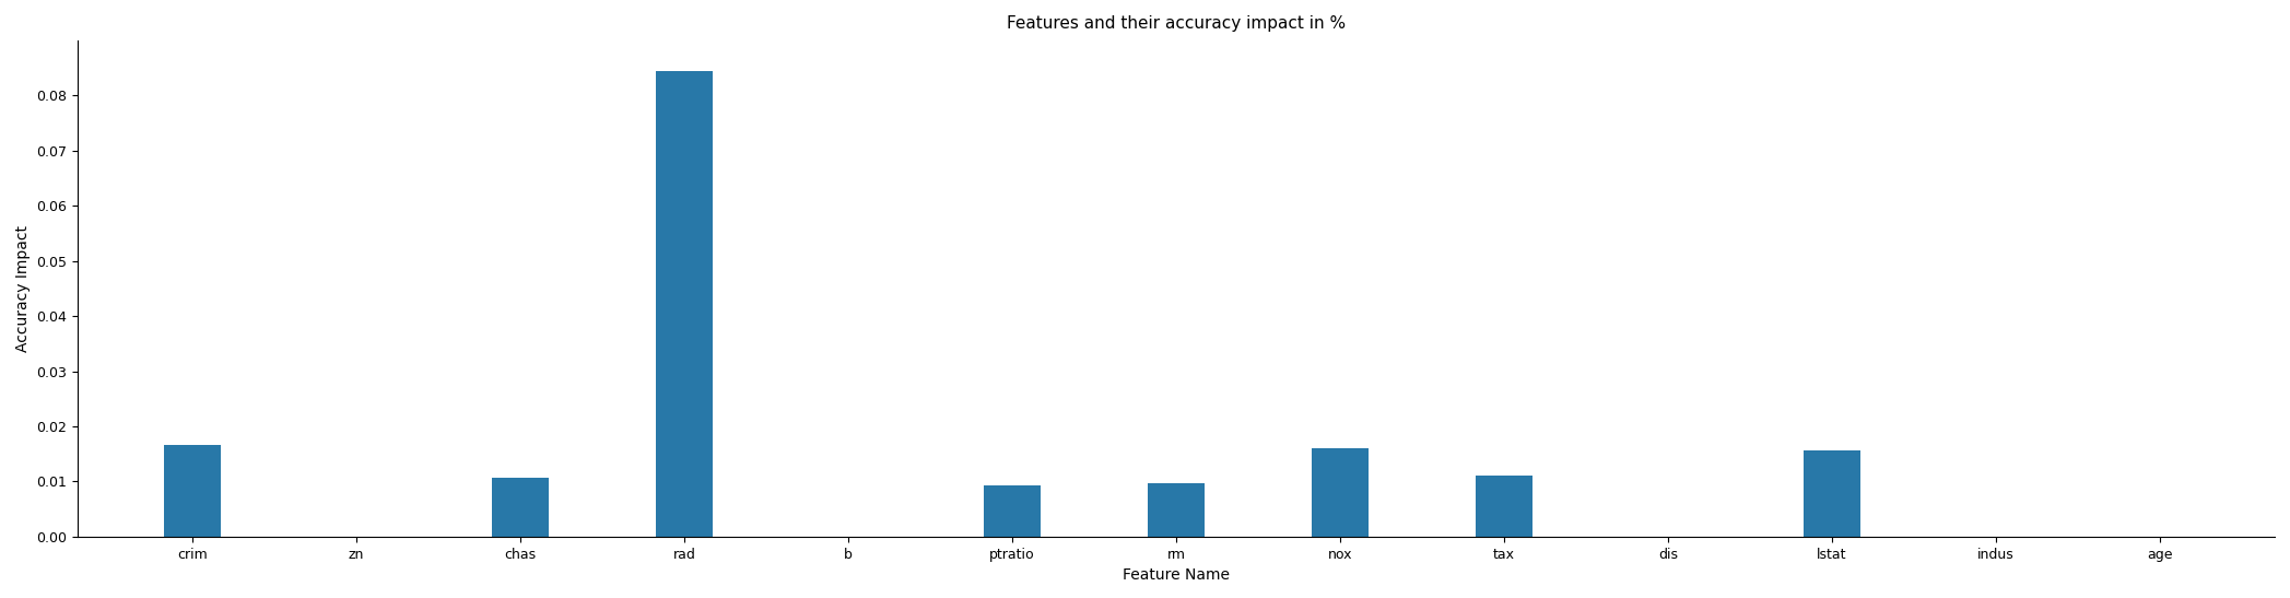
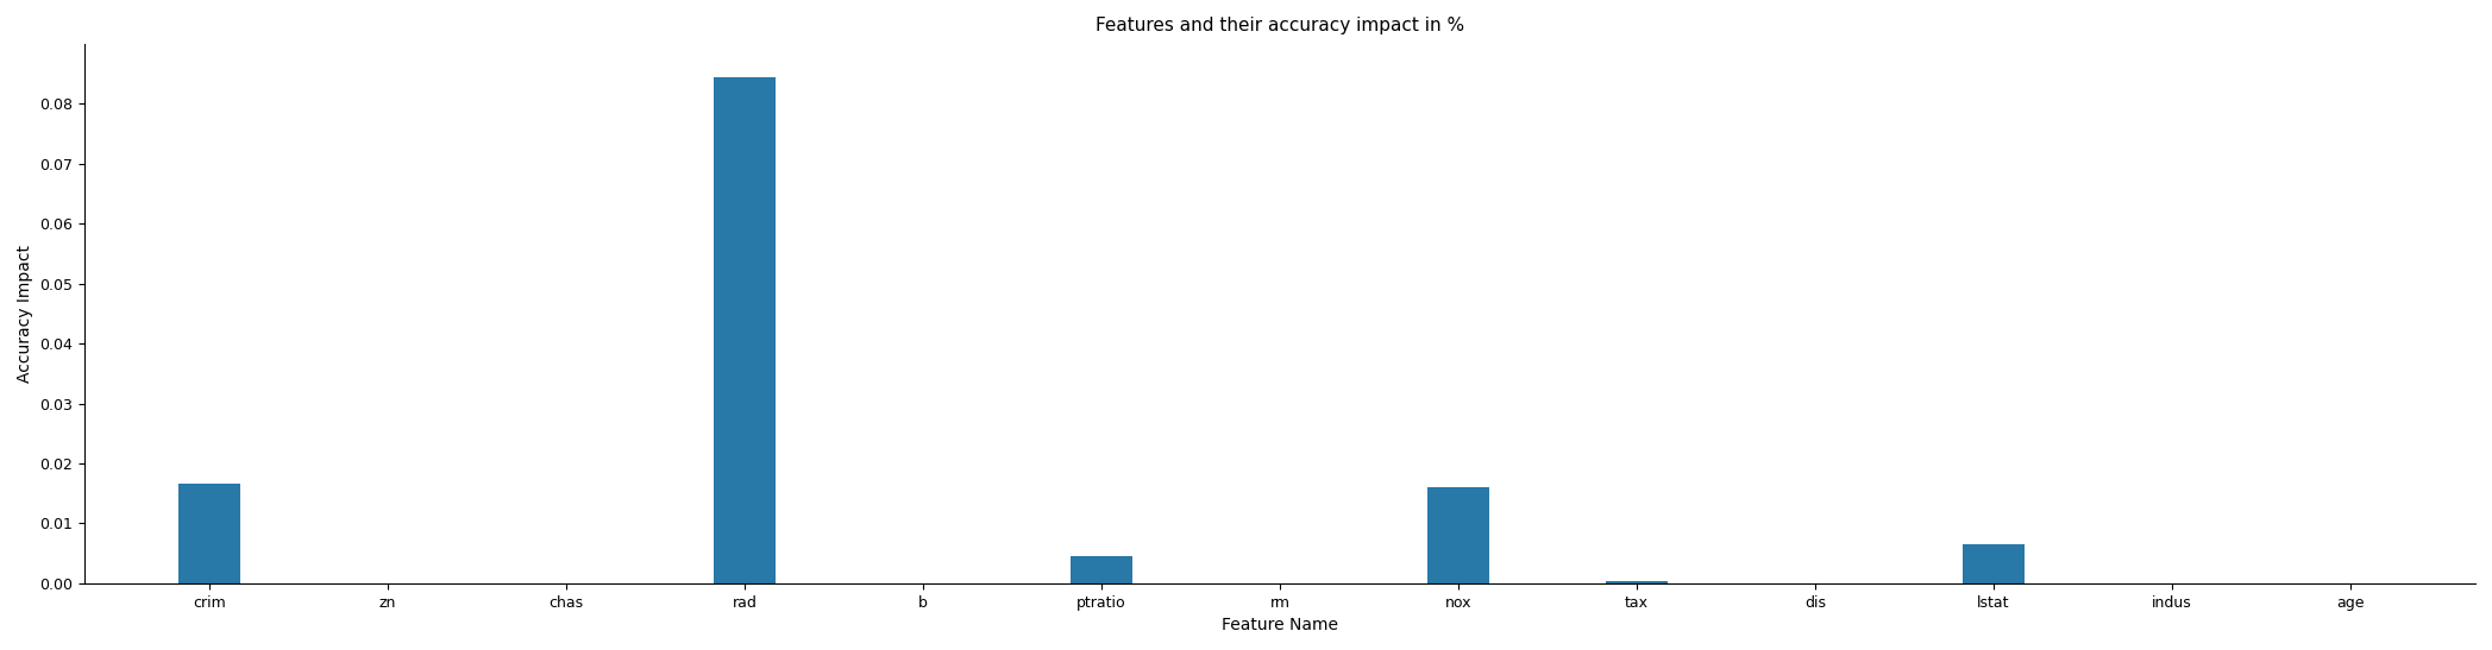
chas: 0.0106 -> 0.0001
ptratio: 0.0092 -> 0.0045
rm: 0.0096 -> 0.0001
tax: 0.0110 -> 0.0003
lstat: 0.0156 -> 0.0065
